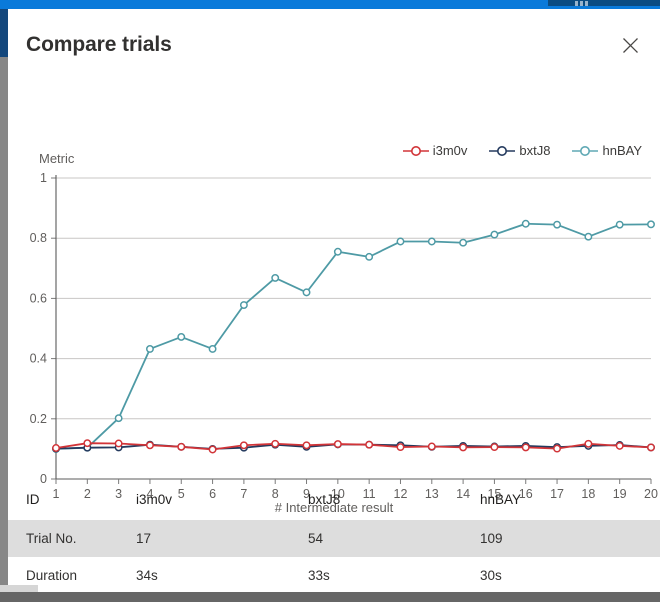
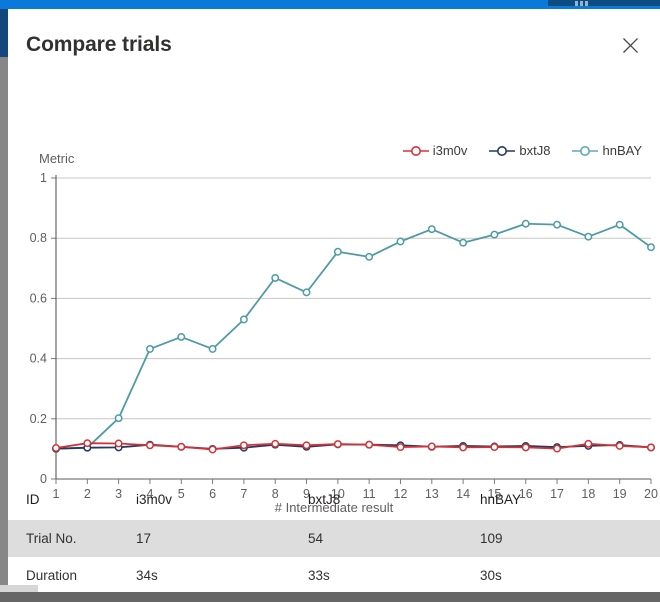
hnBAY/7: 0.58 -> 0.53
hnBAY/13: 0.79 -> 0.83
hnBAY/20: 0.85 -> 0.77
